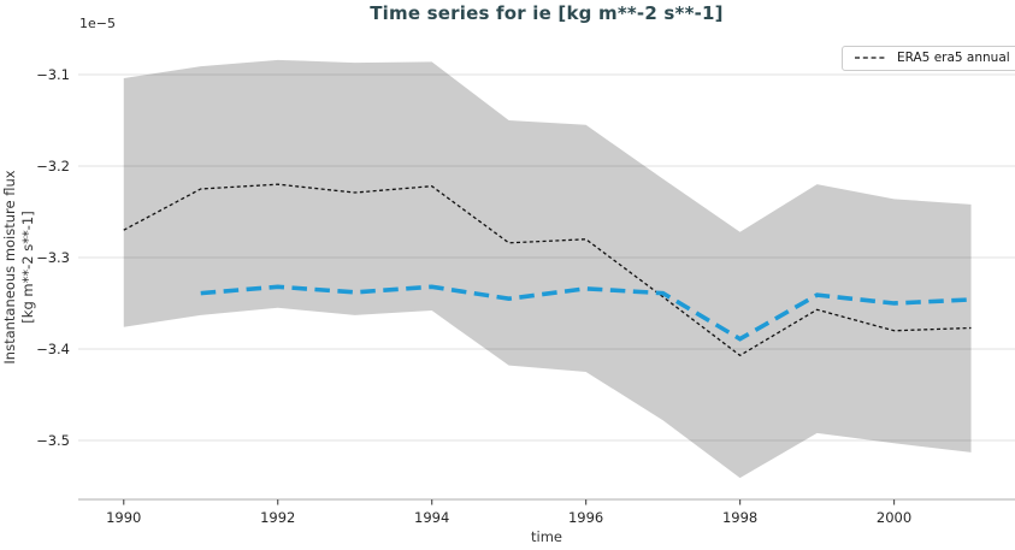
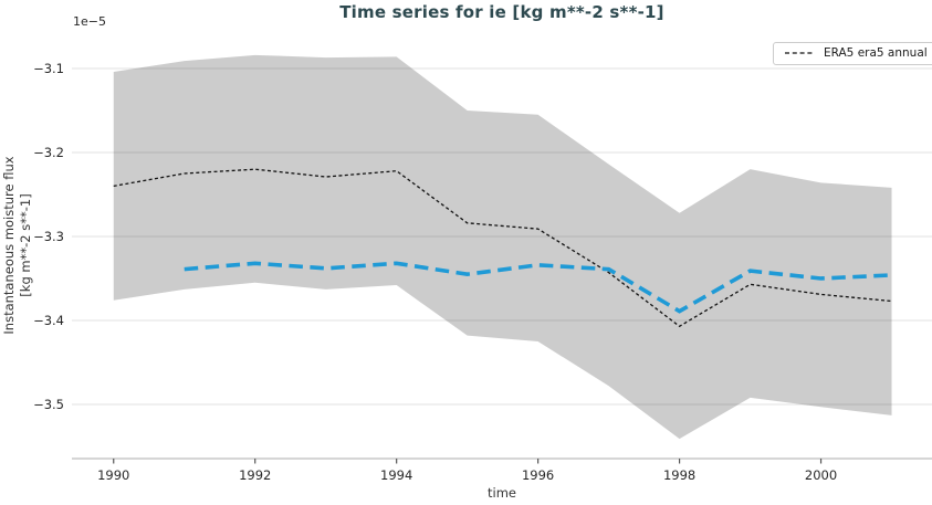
ERA5 era5 annual/1990: -3.27 -> -3.24
ERA5 era5 annual/1996: -3.28 -> -3.29
ERA5 era5 annual/2000: -3.38 -> -3.37
